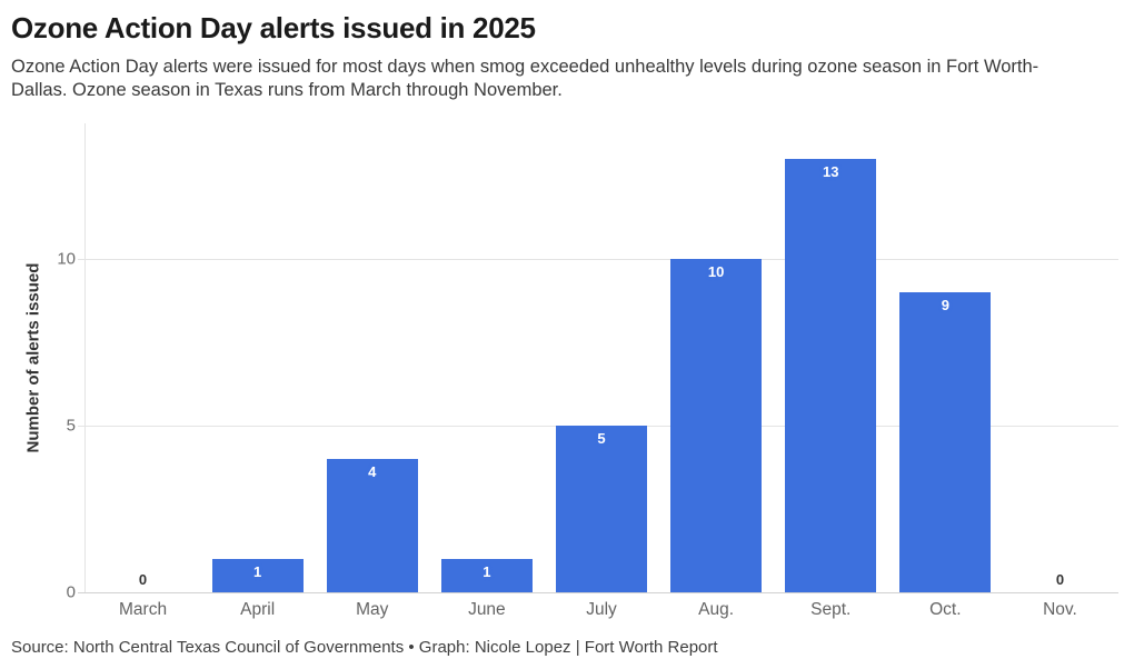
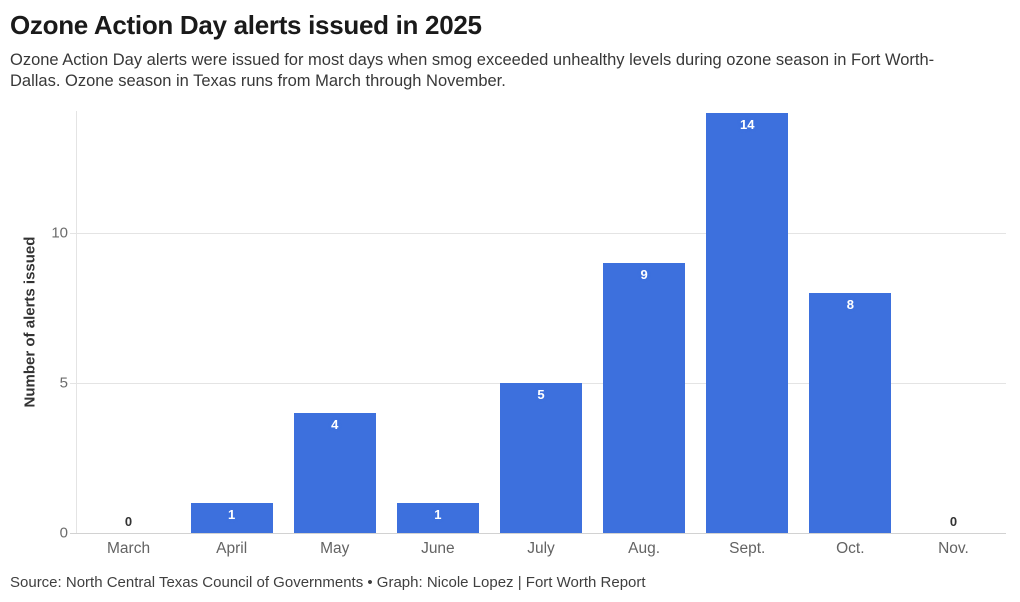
Aug.: 10 -> 9
Sept.: 13 -> 14
Oct.: 9 -> 8
